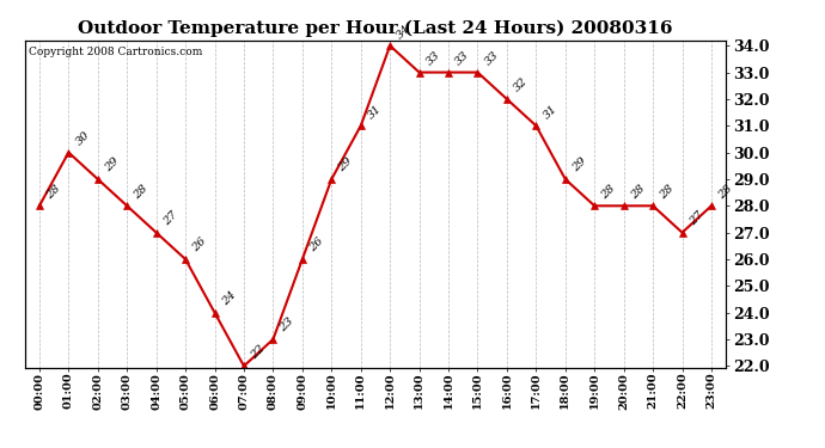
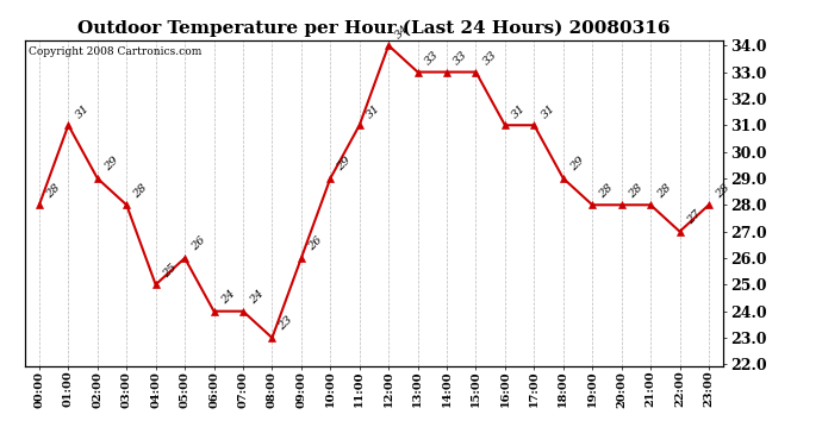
01:00: 30 -> 31
04:00: 27 -> 25
07:00: 22 -> 24
16:00: 32 -> 31
